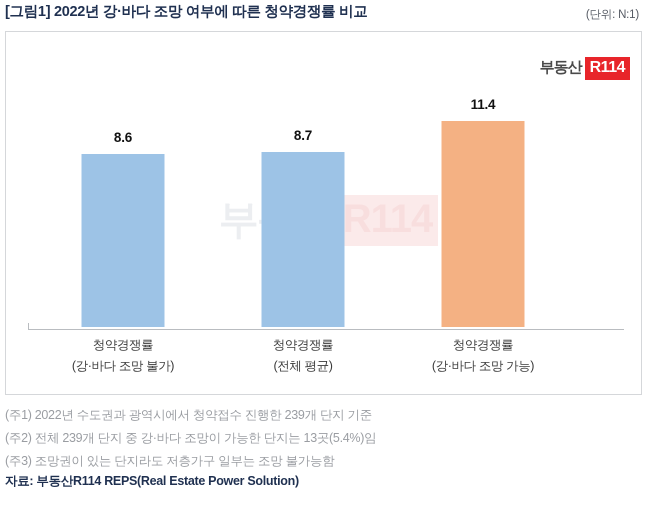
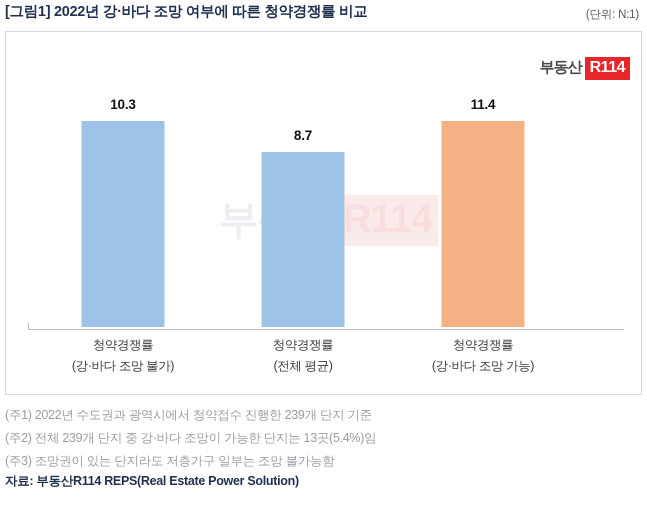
청약경쟁률 (강·바다 조망 불가): 8.6 -> 10.3
